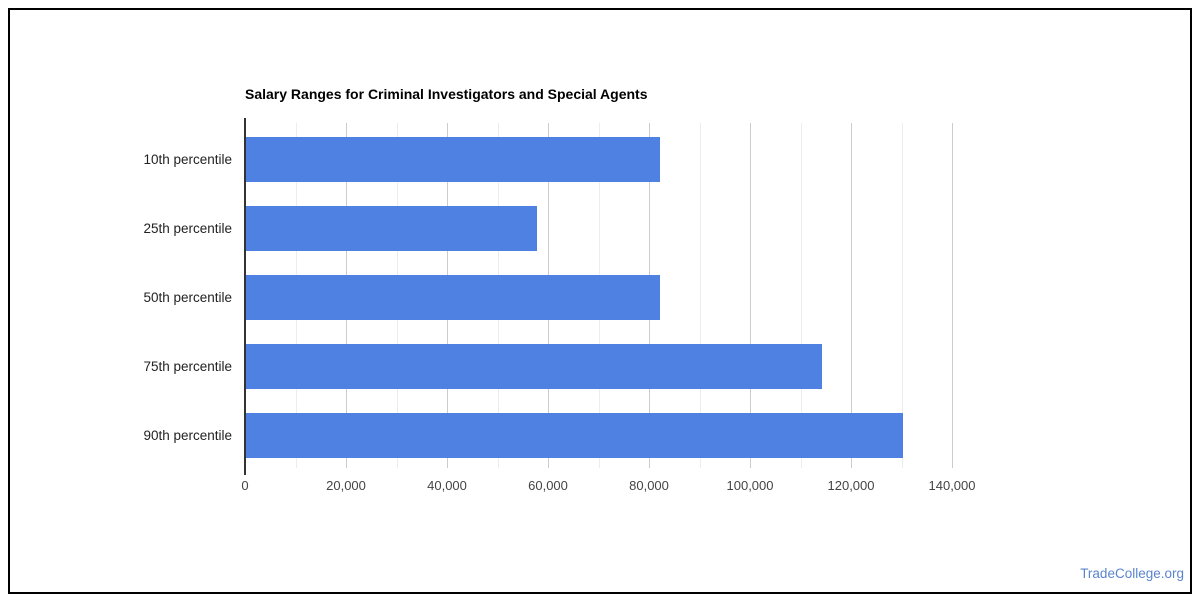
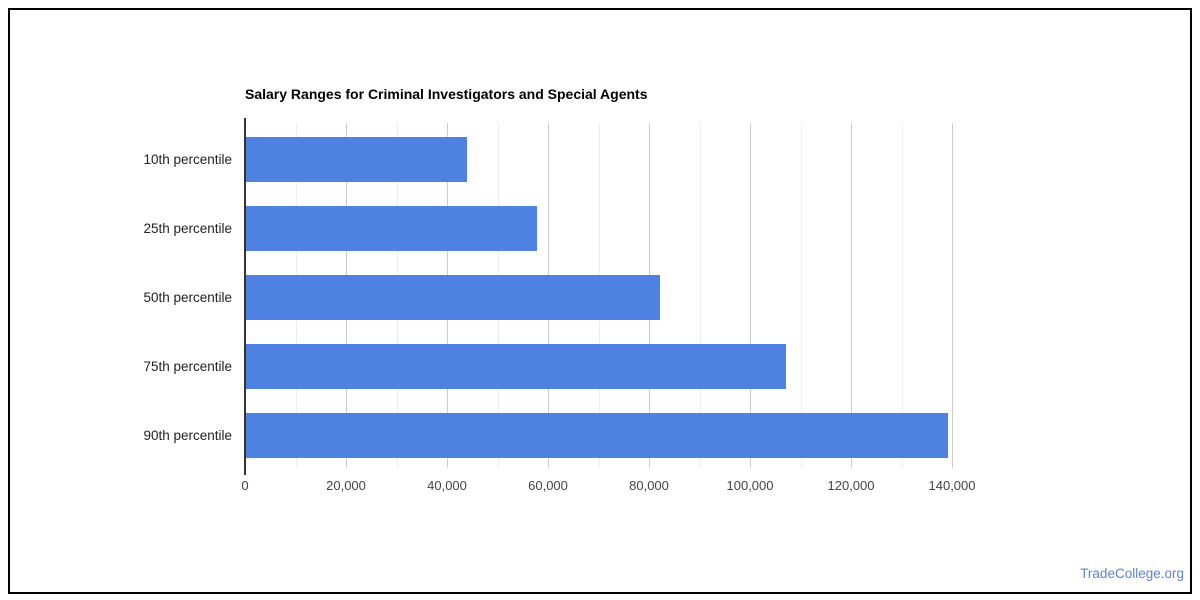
10th percentile: 82000 -> 44000
75th percentile: 114000 -> 107000
90th percentile: 130000 -> 139000
